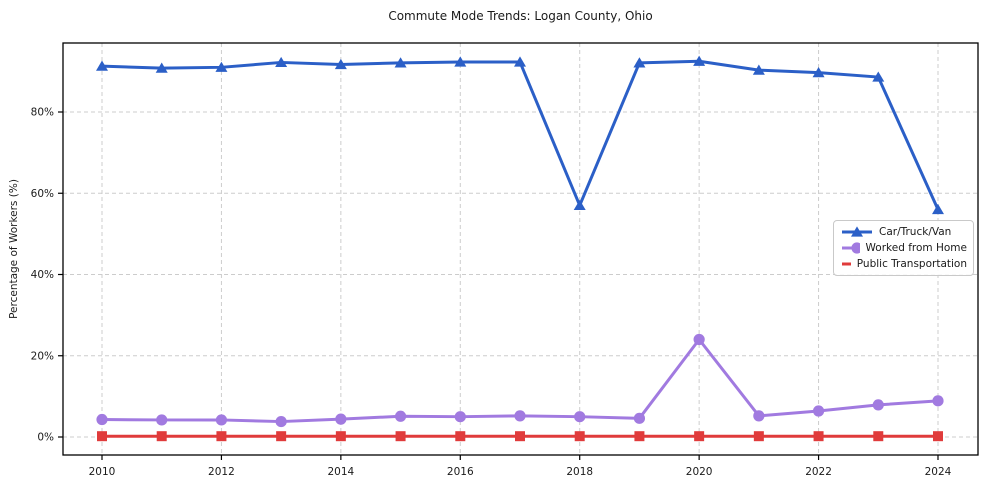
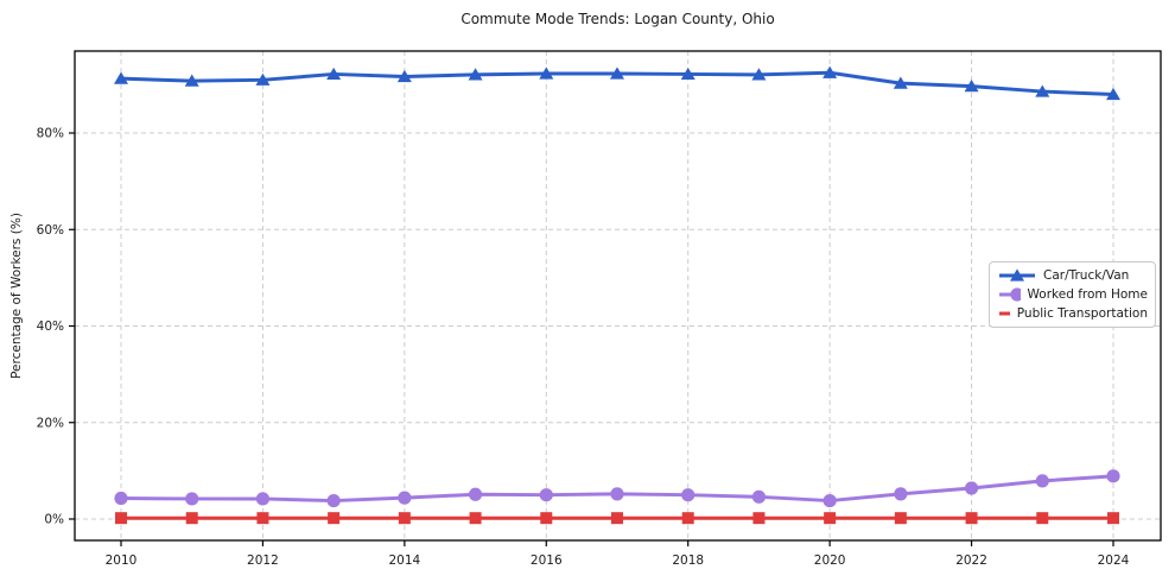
Car/Truck/Van/2018: 57% -> 92%
Worked from Home/2020: 24% -> 4%
Car/Truck/Van/2024: 56% -> 88%
